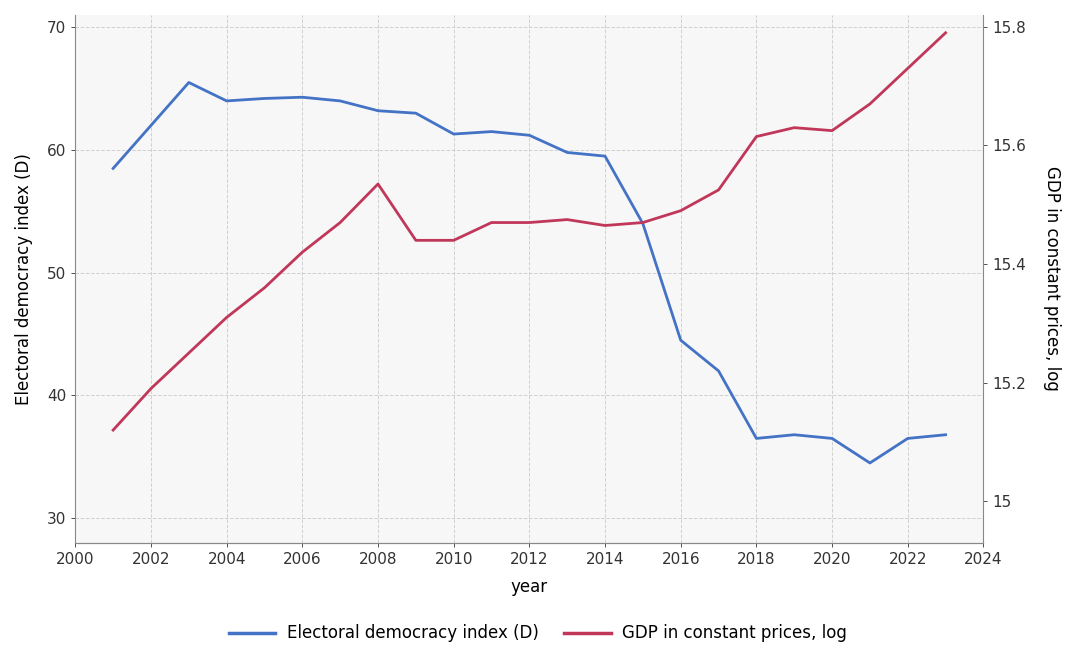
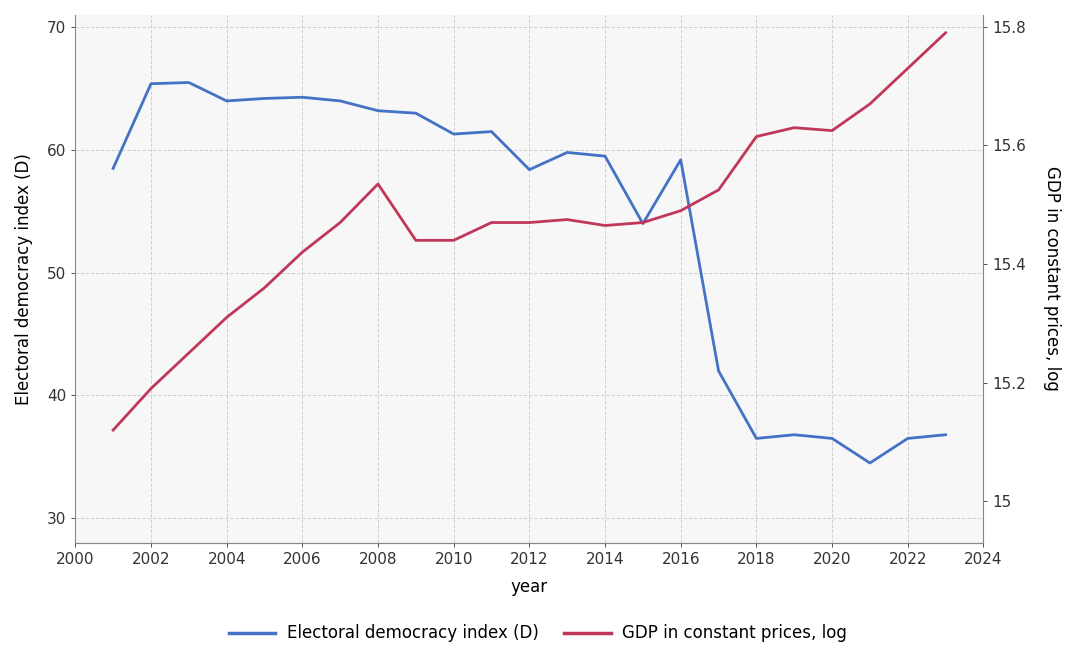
Electoral democracy index (D)/2002: 62.0 -> 65.4
Electoral democracy index (D)/2012: 61.2 -> 58.4
Electoral democracy index (D)/2016: 44.5 -> 59.2
